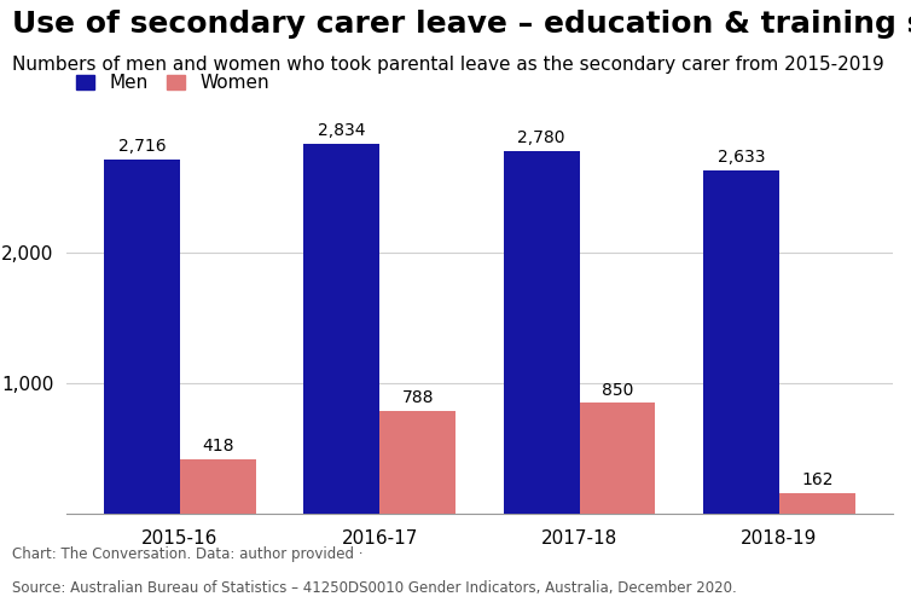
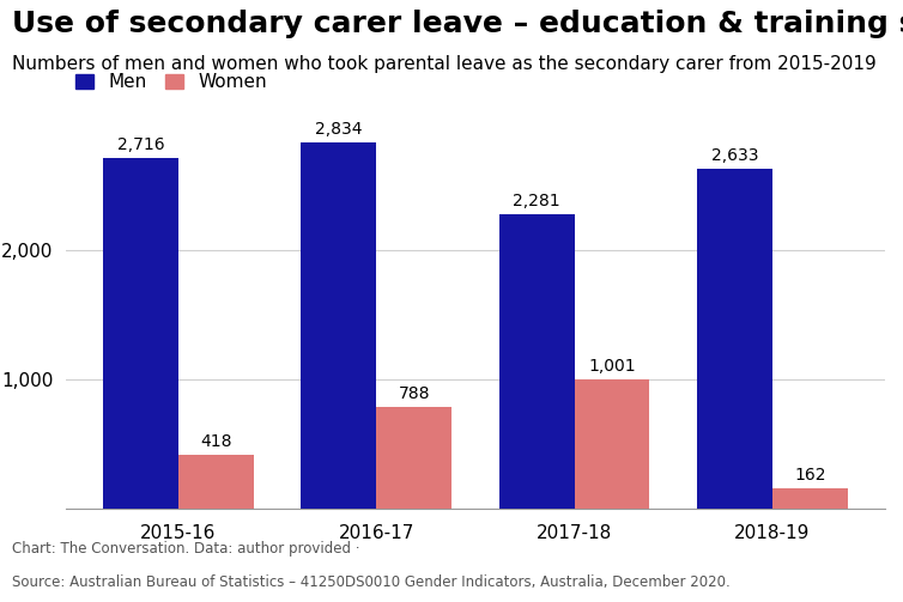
Men/2017-18: 2,780 -> 2,281
Women/2017-18: 850 -> 1,001
